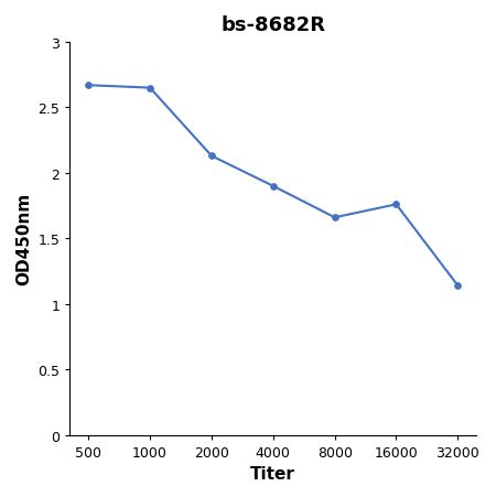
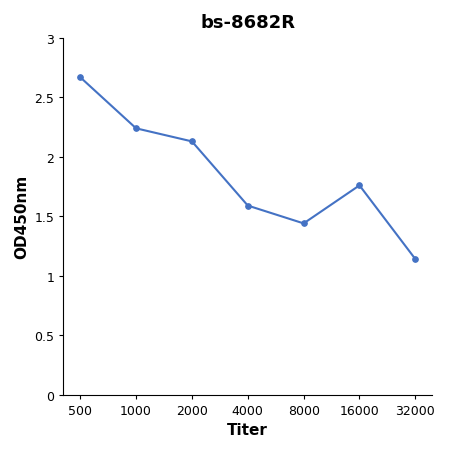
1000: 2.65 -> 2.24
4000: 1.90 -> 1.59
8000: 1.66 -> 1.44
